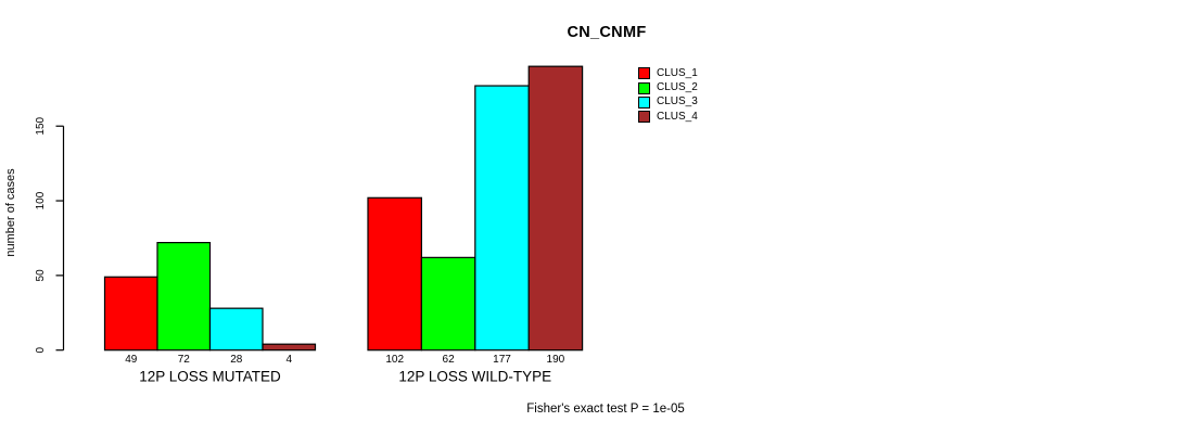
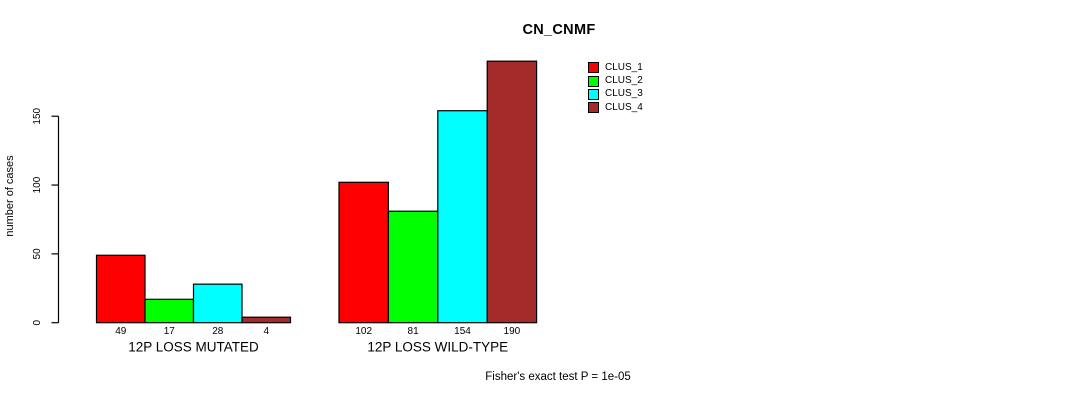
CLUS_2/12P LOSS MUTATED: 72 -> 17
CLUS_2/12P LOSS WILD-TYPE: 62 -> 81
CLUS_3/12P LOSS WILD-TYPE: 177 -> 154
